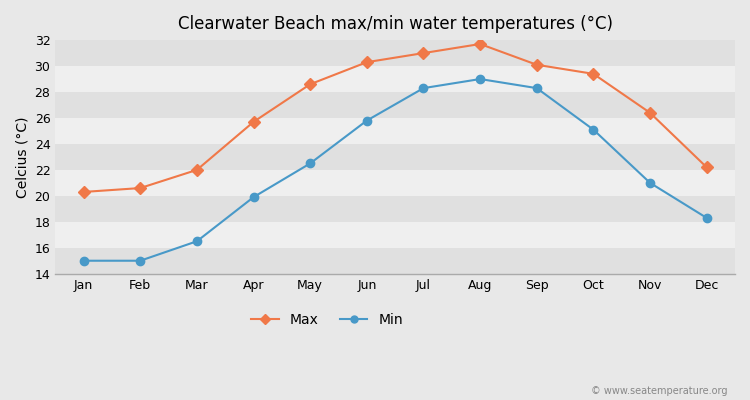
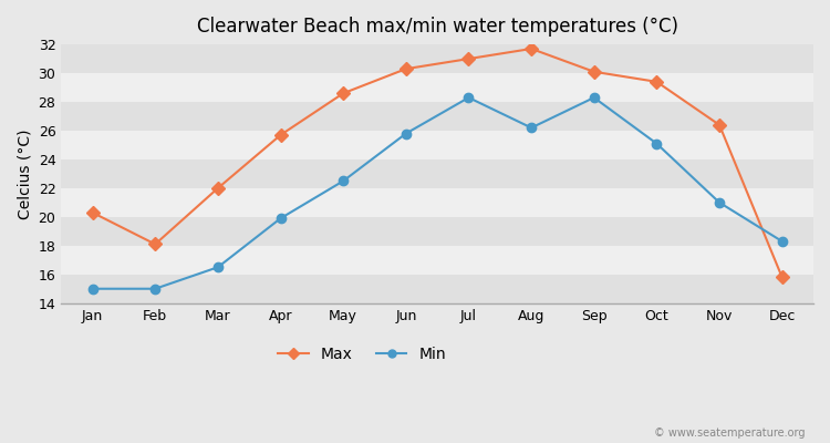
Max/Feb: 20.6 -> 18.1
Min/Aug: 29.0 -> 26.2
Max/Dec: 22.2 -> 15.8
